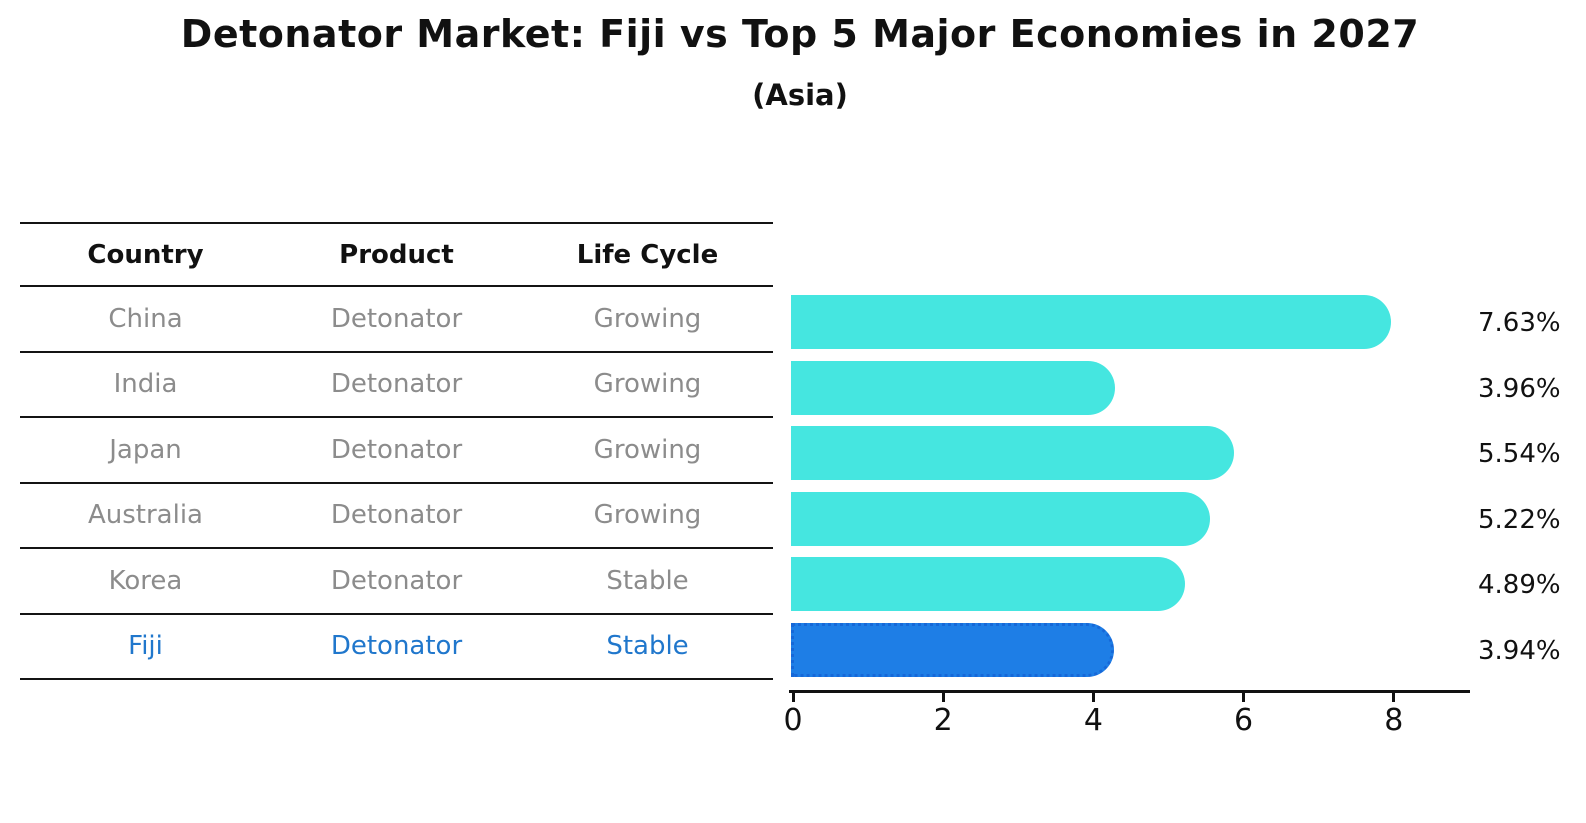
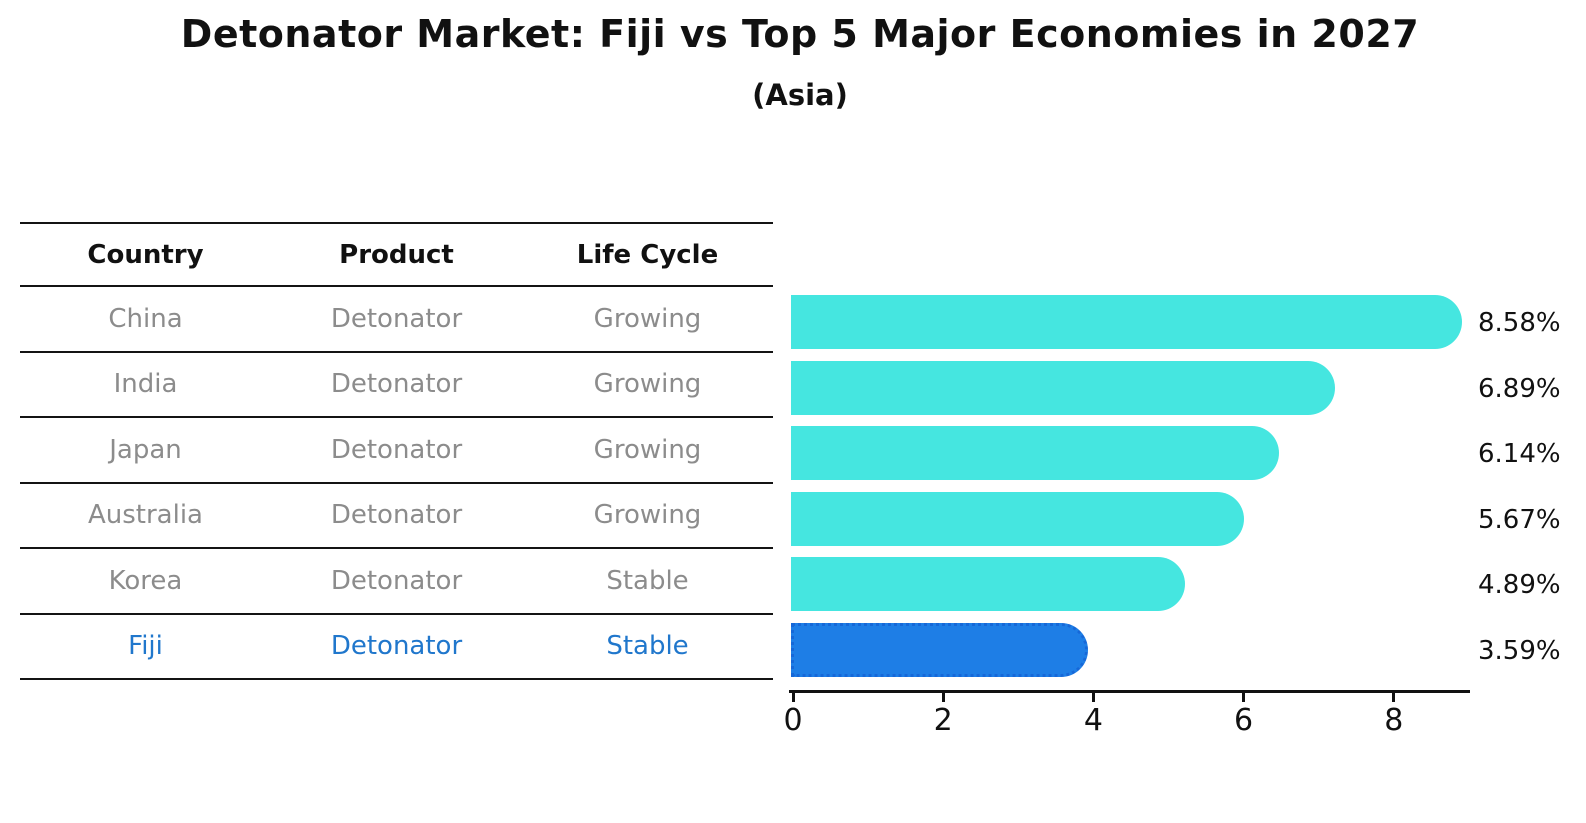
China: 7.63% -> 8.58%
India: 3.96% -> 6.89%
Japan: 5.54% -> 6.14%
Australia: 5.22% -> 5.67%
Fiji: 3.94% -> 3.59%
